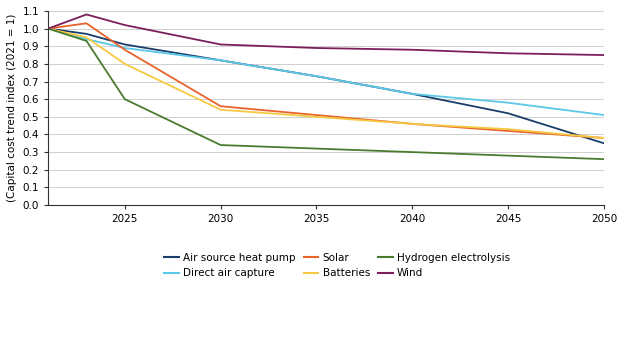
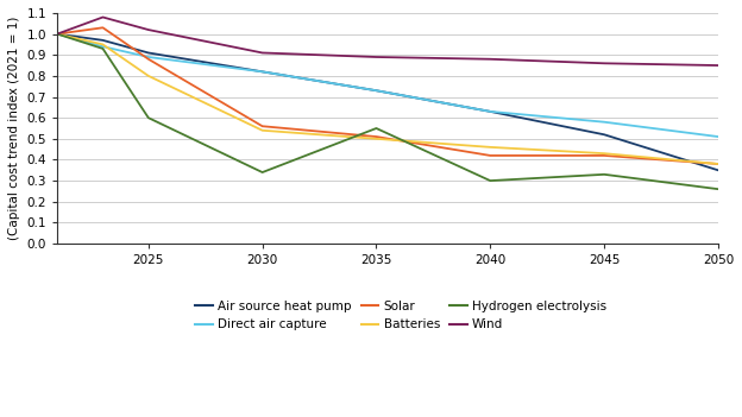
Hydrogen electrolysis/2035: 0.32 -> 0.55
Solar/2040: 0.46 -> 0.42
Hydrogen electrolysis/2045: 0.28 -> 0.33
